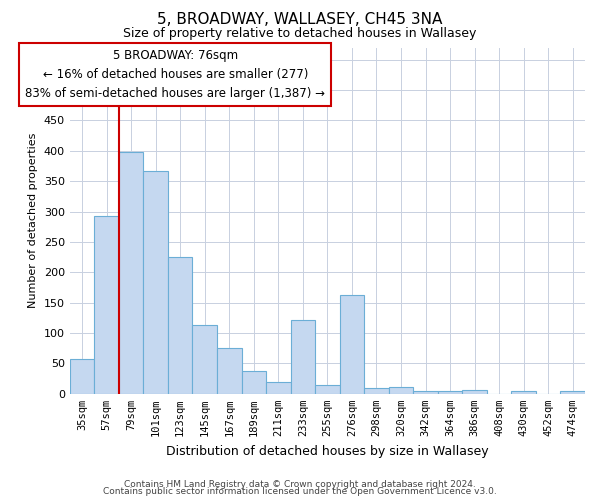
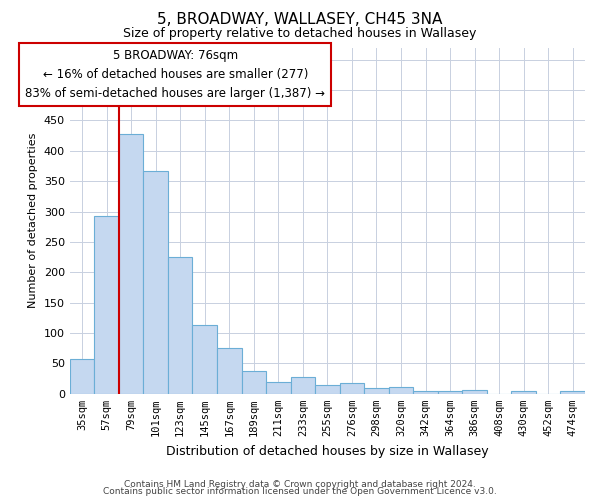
79sqm: 398 -> 428
233sqm: 122 -> 28
276sqm: 162 -> 17
